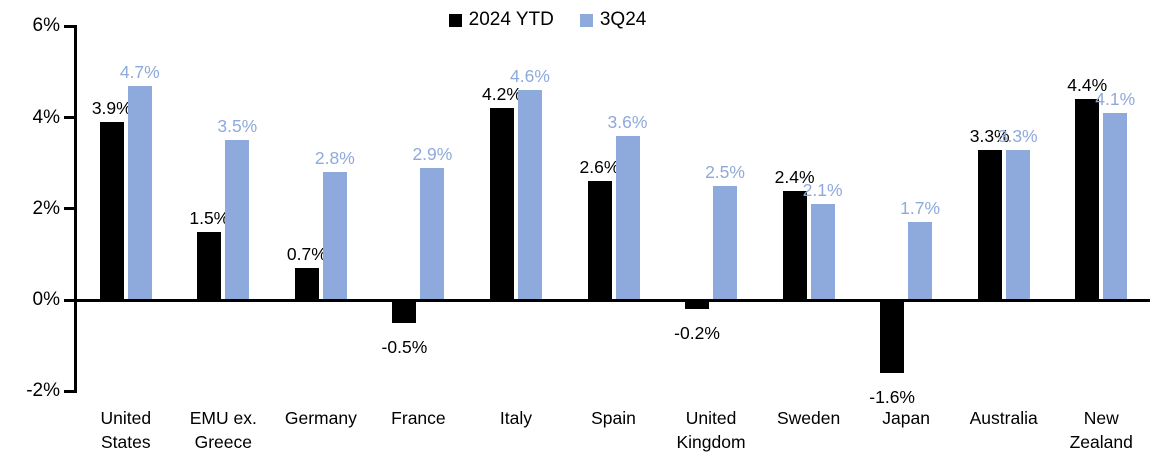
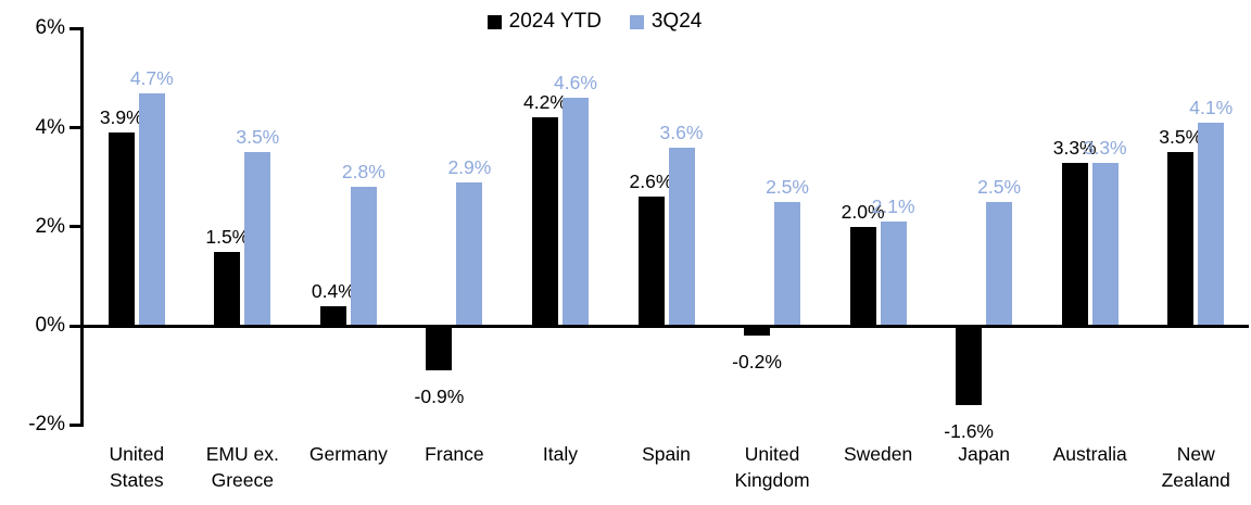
2024 YTD/Germany: 0.7% -> 0.4%
2024 YTD/France: -0.5% -> -0.9%
2024 YTD/Sweden: 2.4% -> 2.0%
3Q24/Japan: 1.7% -> 2.5%
2024 YTD/New Zealand: 4.4% -> 3.5%
